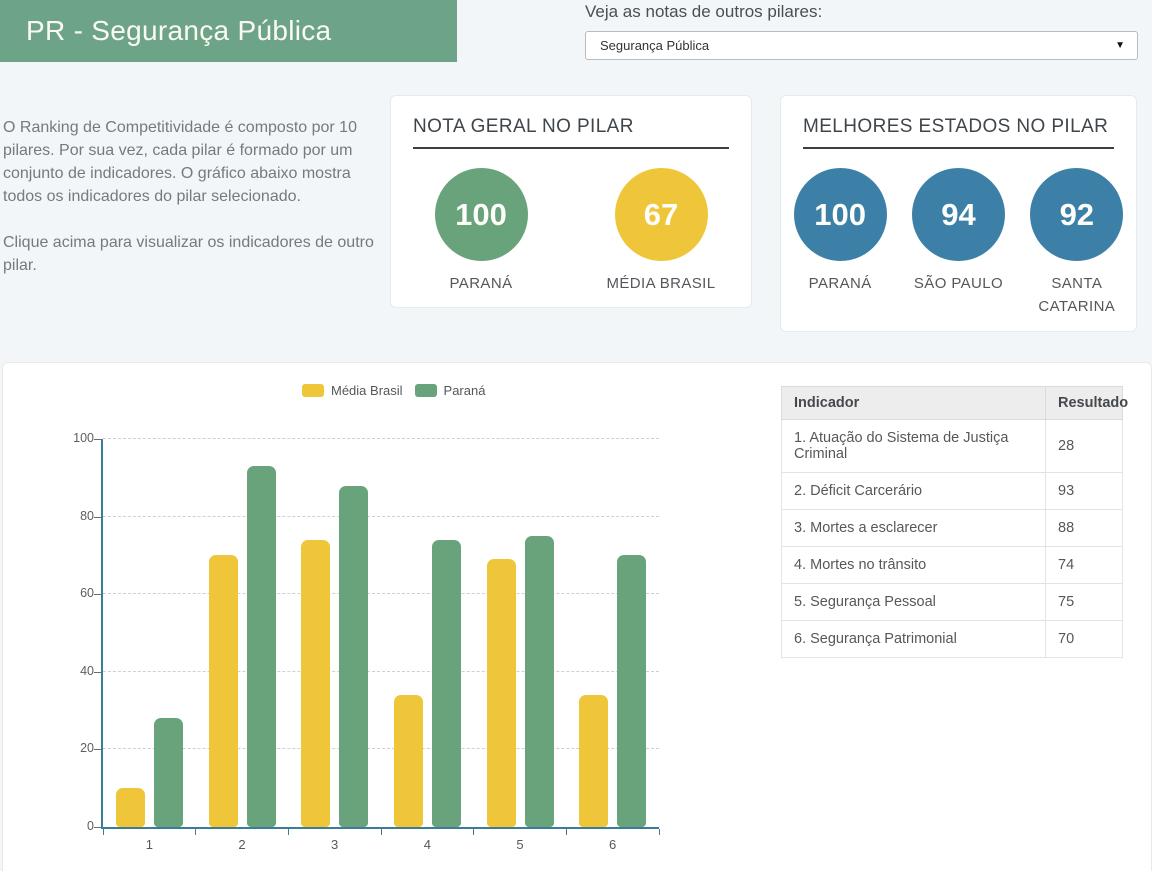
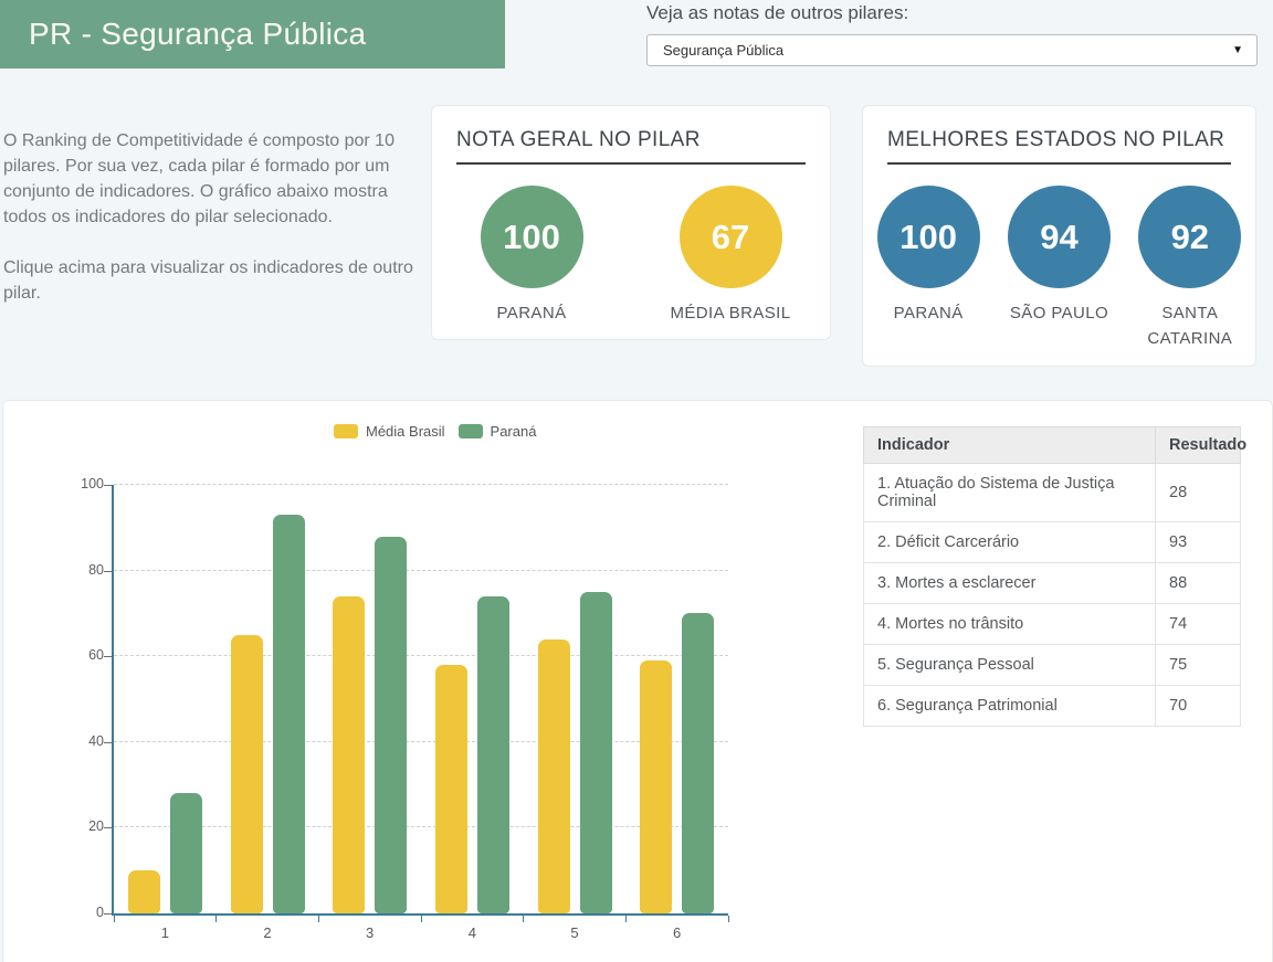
Média Brasil/2: 70 -> 65
Média Brasil/4: 34 -> 58
Média Brasil/5: 69 -> 64
Média Brasil/6: 34 -> 59
